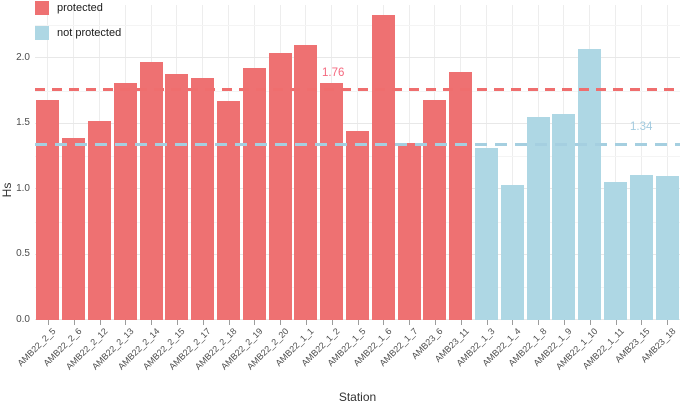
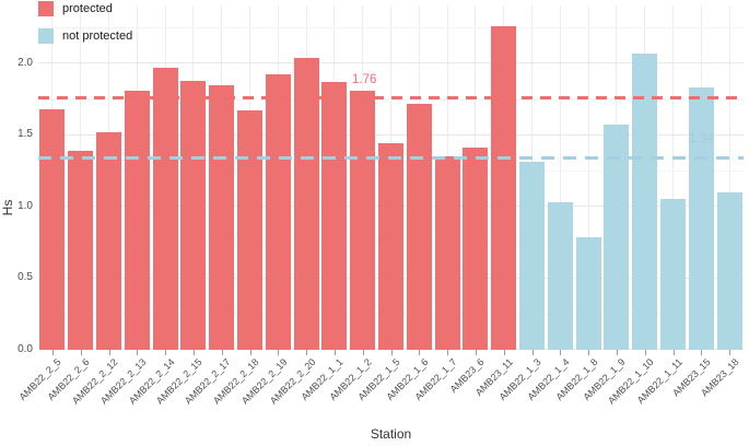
AMB22_1_1: 2.10 -> 1.87
AMB22_1_6: 2.33 -> 1.72
AMB23_6: 1.68 -> 1.41
AMB23_11: 1.89 -> 2.26
AMB22_1_8: 1.55 -> 0.79
AMB23_15: 1.11 -> 1.83
